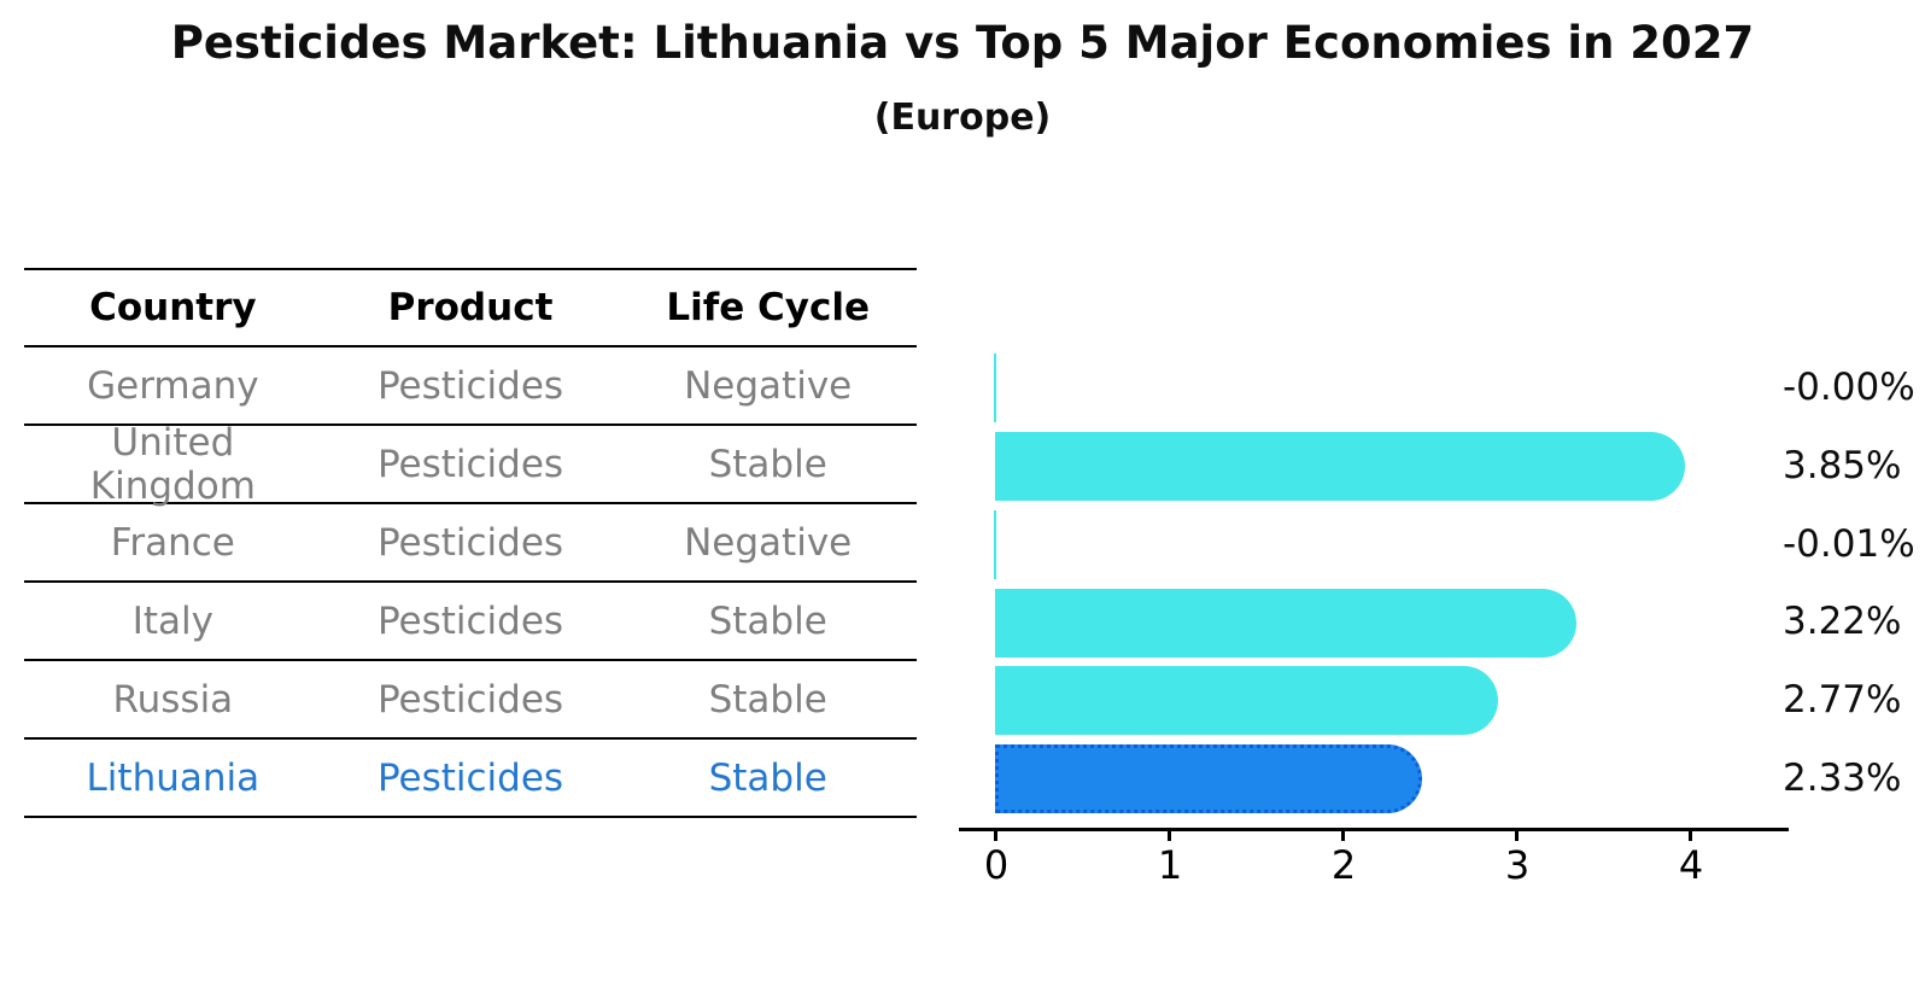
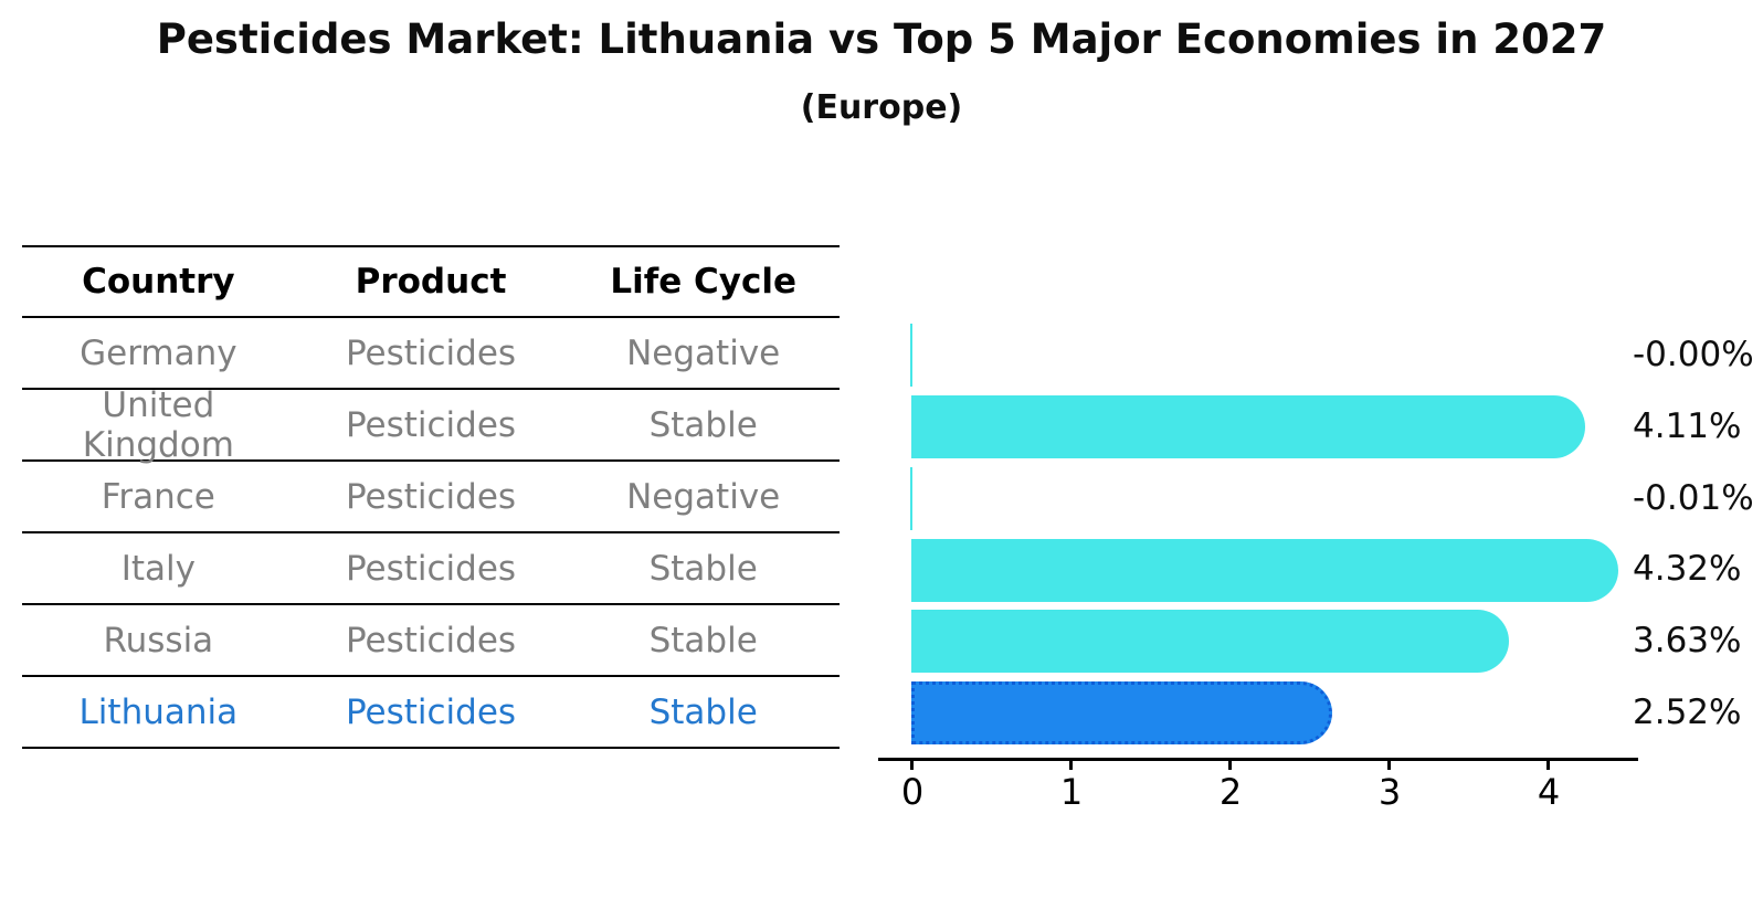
United Kingdom: 3.85% -> 4.11%
Italy: 3.22% -> 4.32%
Russia: 2.77% -> 3.63%
Lithuania: 2.33% -> 2.52%
